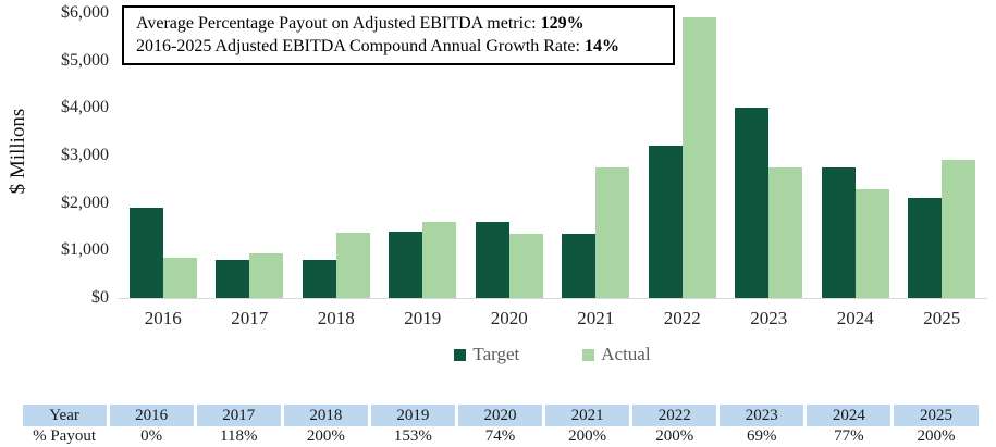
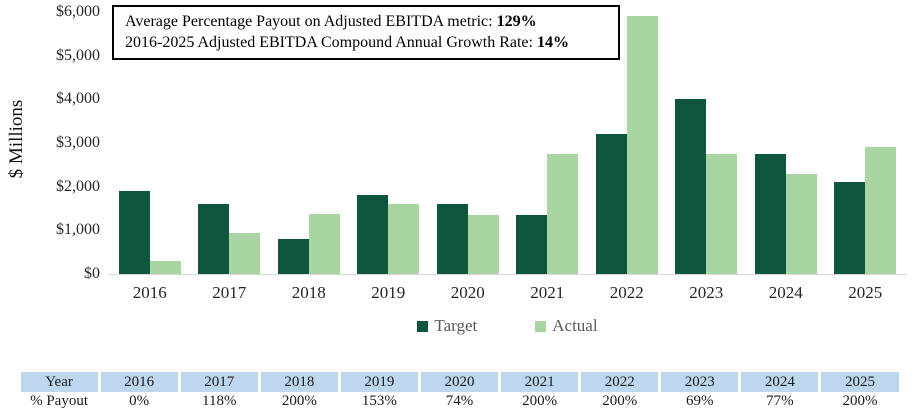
Actual/2016: $800 -> $300
Target/2017: $800 -> $1600
Target/2019: $1400 -> $1800
